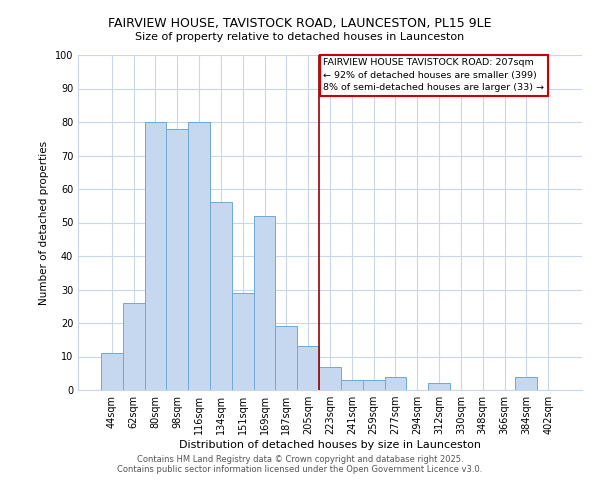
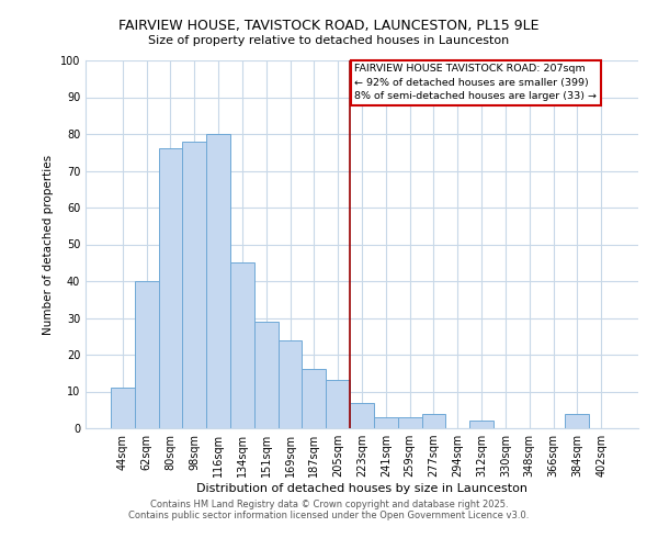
62sqm: 26 -> 40
80sqm: 80 -> 76
134sqm: 56 -> 45
169sqm: 52 -> 24
187sqm: 19 -> 16
